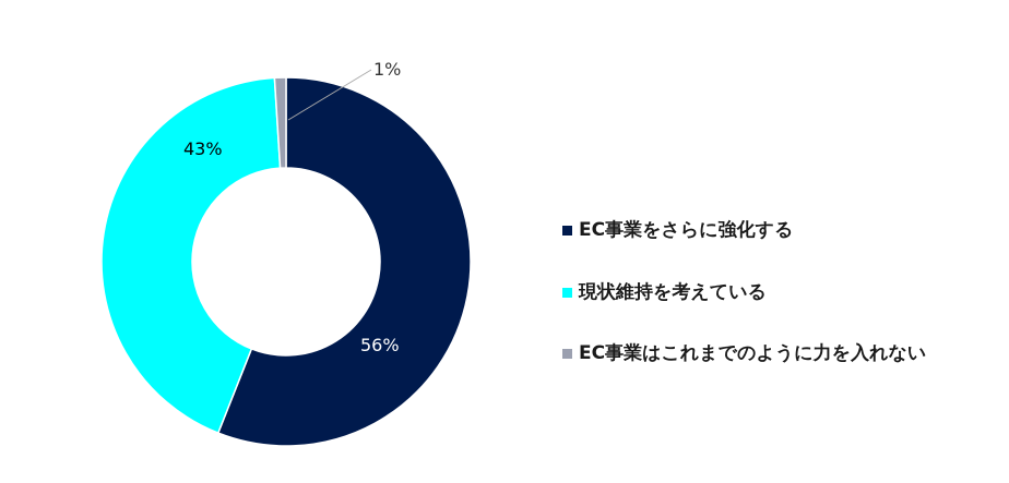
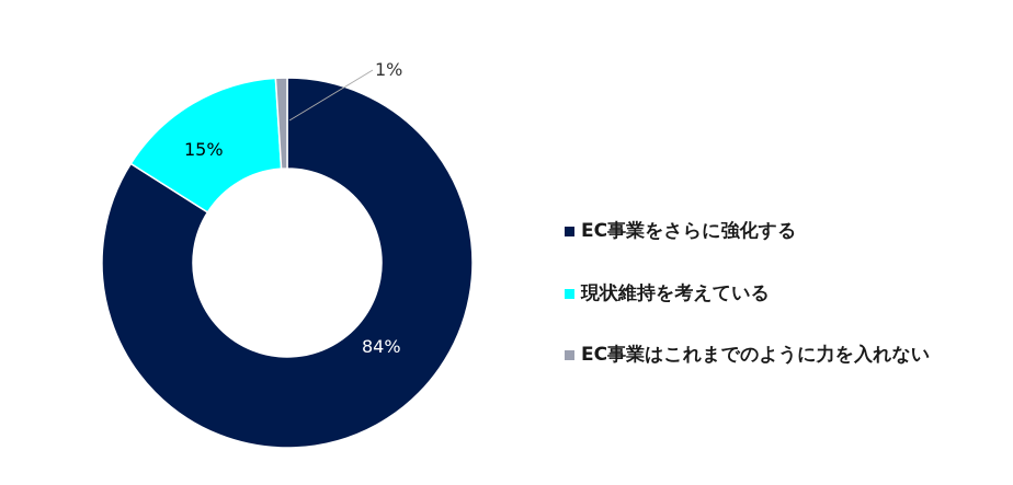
EC事業をさらに強化する: 56% -> 84%
現状維持を考えている: 43% -> 15%
